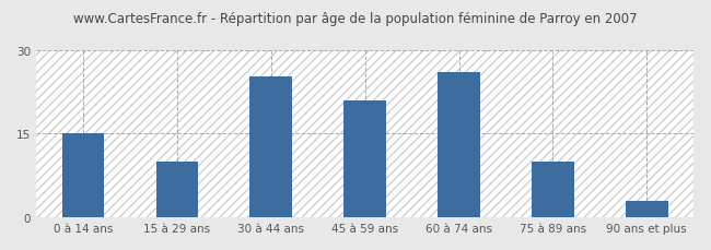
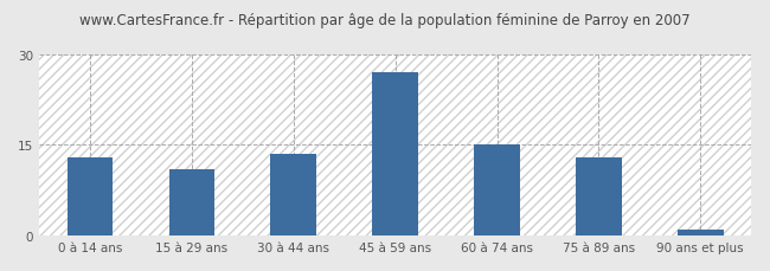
0 à 14 ans: 15.0 -> 13.0
15 à 29 ans: 10.0 -> 11.0
30 à 44 ans: 25.2 -> 13.5
45 à 59 ans: 21.0 -> 27.0
60 à 74 ans: 26.0 -> 15.0
75 à 89 ans: 10.0 -> 13.0
90 ans et plus: 3.0 -> 1.0
